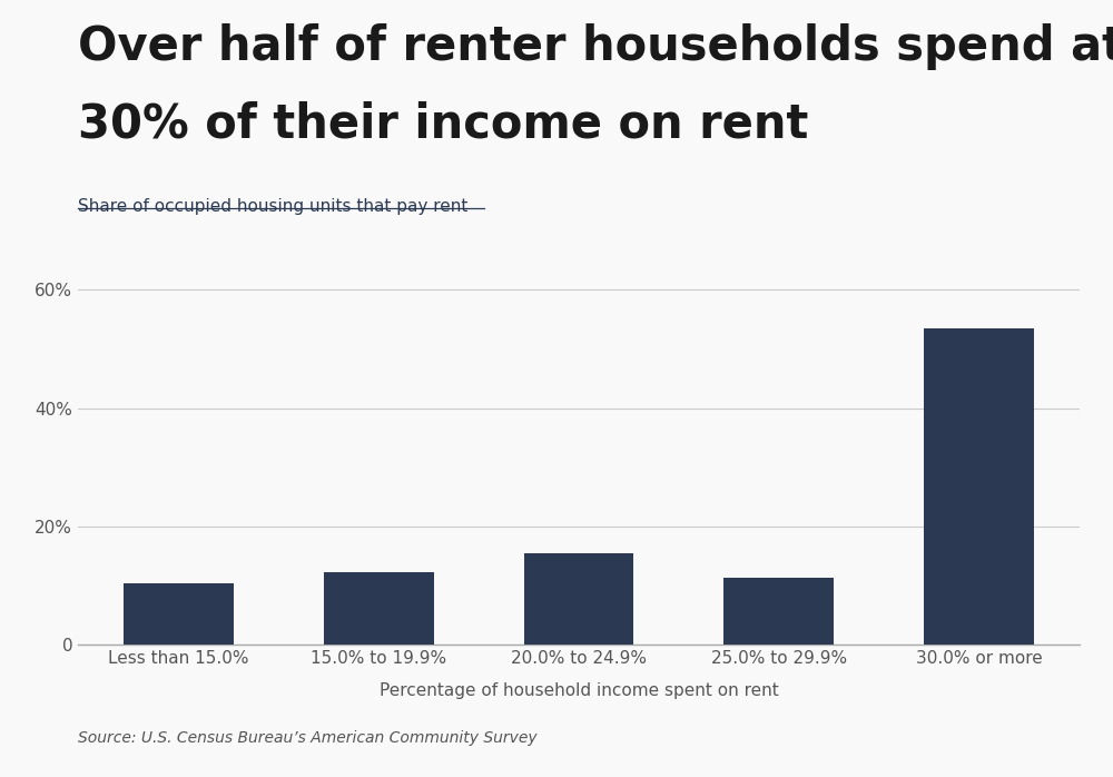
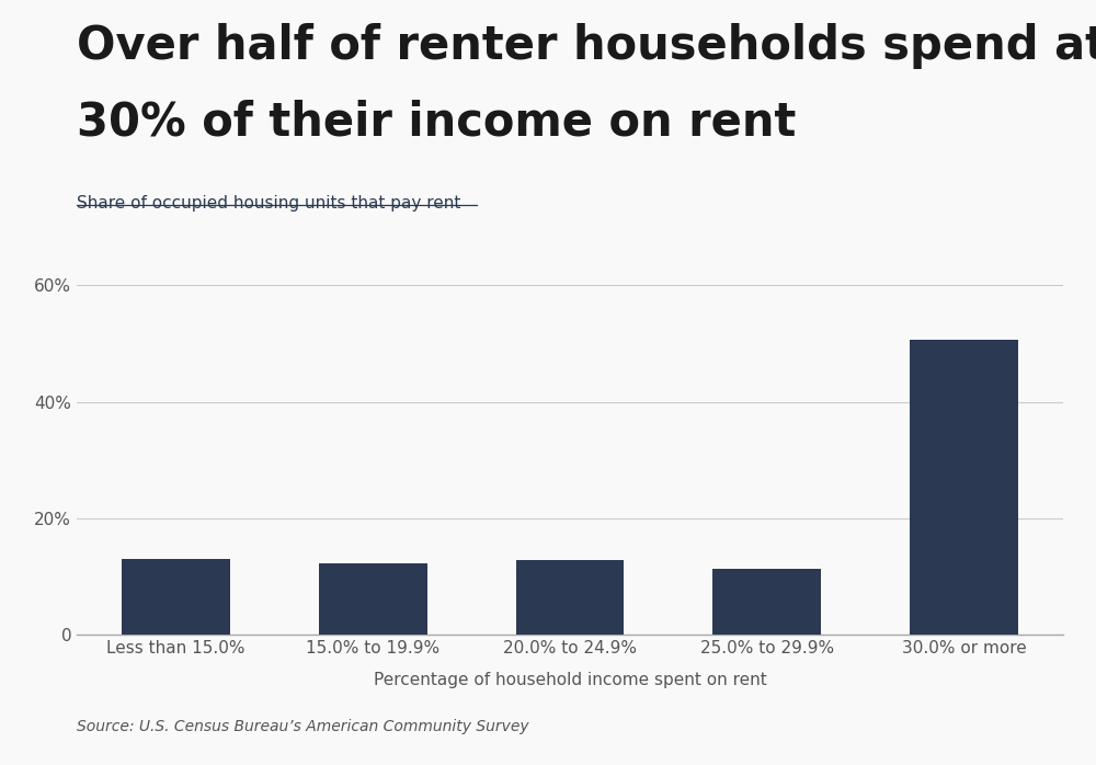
Less than 15.0%: 10.4% -> 13.0%
20.0% to 24.9%: 15.4% -> 12.8%
30.0% or more: 53.4% -> 50.6%
